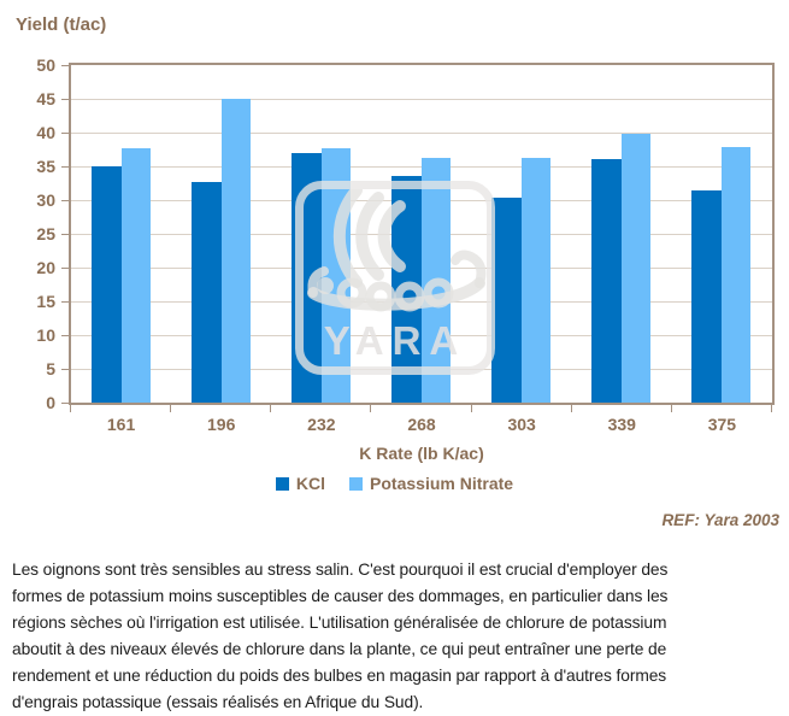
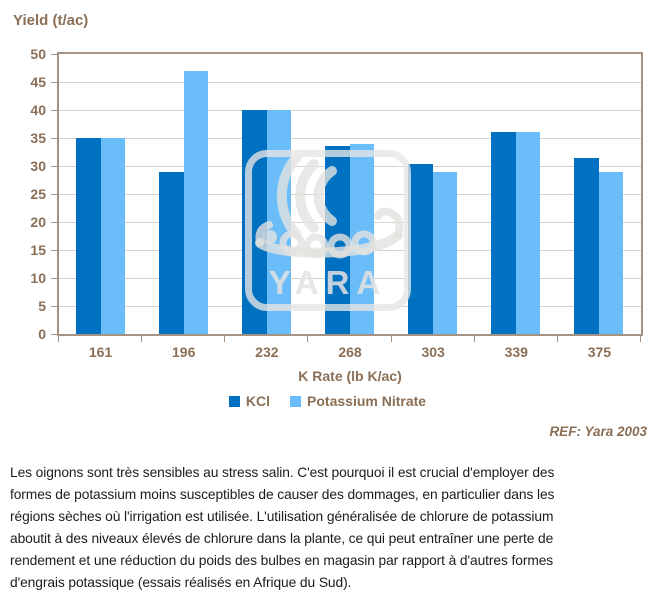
Potassium Nitrate/161: 38 -> 35
KCl/196: 33 -> 29
Potassium Nitrate/196: 45 -> 47
KCl/232: 37 -> 40
Potassium Nitrate/232: 38 -> 40
Potassium Nitrate/268: 36 -> 34
Potassium Nitrate/303: 36 -> 29
Potassium Nitrate/339: 40 -> 36
Potassium Nitrate/375: 38 -> 29
